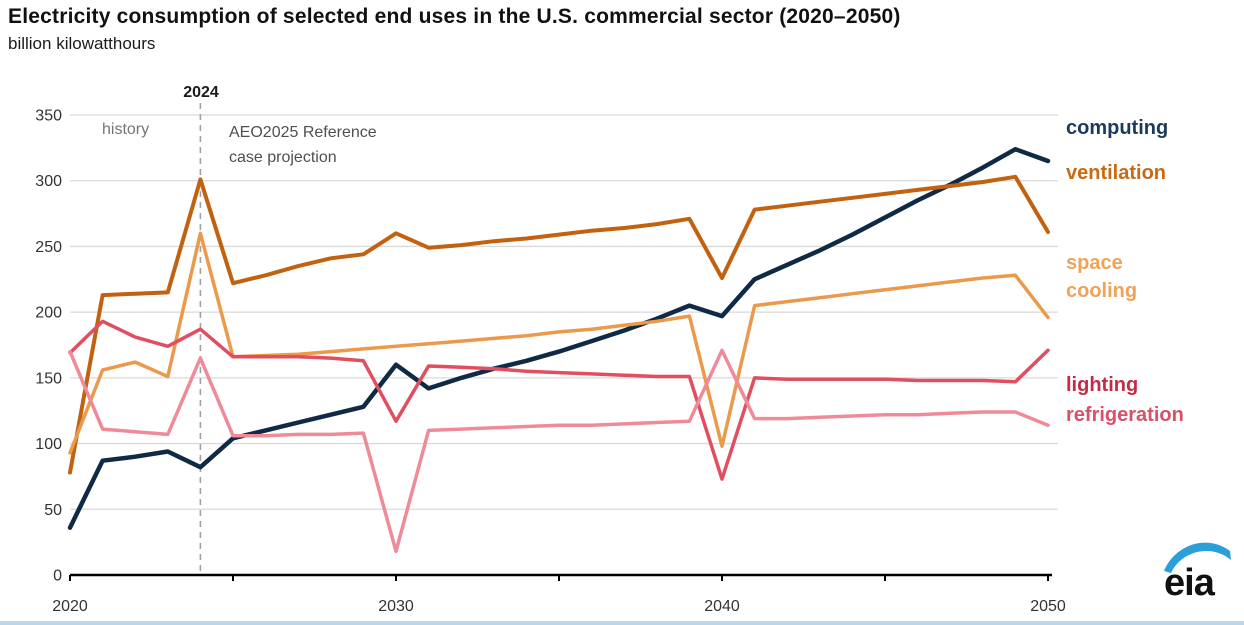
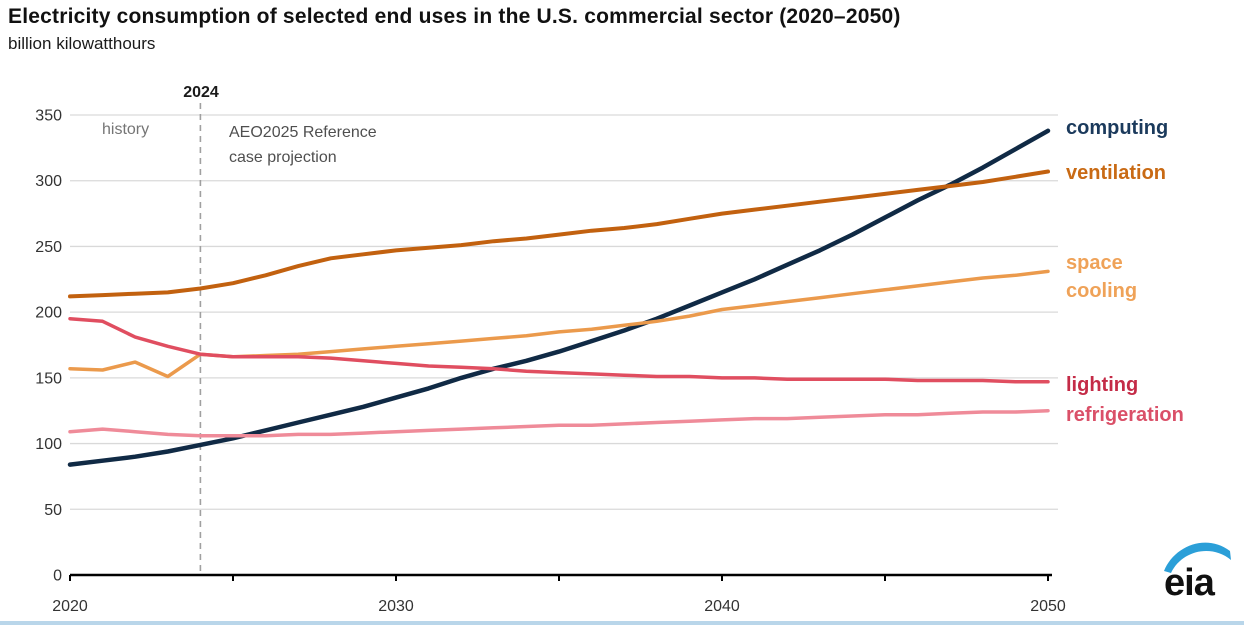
computing/2020: 36 -> 84
ventilation/2020: 78 -> 212
space cooling/2020: 93 -> 157
lighting/2020: 169 -> 195
refrigeration/2020: 170 -> 109
computing/2024: 82 -> 99
ventilation/2024: 301 -> 218
space cooling/2024: 260 -> 168
lighting/2024: 187 -> 168
refrigeration/2024: 165 -> 106
computing/2030: 160 -> 135
ventilation/2030: 260 -> 247
lighting/2030: 117 -> 161
refrigeration/2030: 18 -> 109
computing/2040: 197 -> 215
ventilation/2040: 226 -> 275
space cooling/2040: 98 -> 202
lighting/2040: 73 -> 150
refrigeration/2040: 171 -> 118
computing/2050: 315 -> 338
ventilation/2050: 261 -> 307
space cooling/2050: 196 -> 231
lighting/2050: 171 -> 147
refrigeration/2050: 114 -> 125
